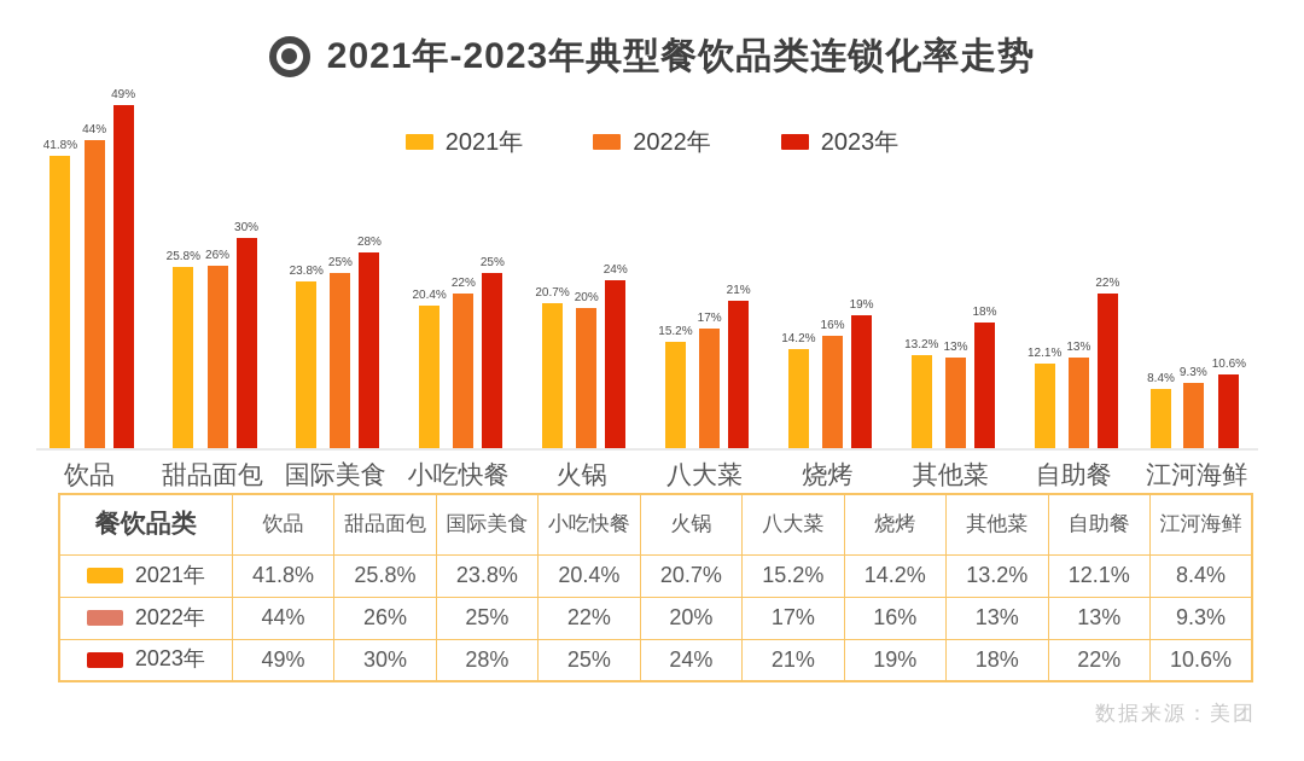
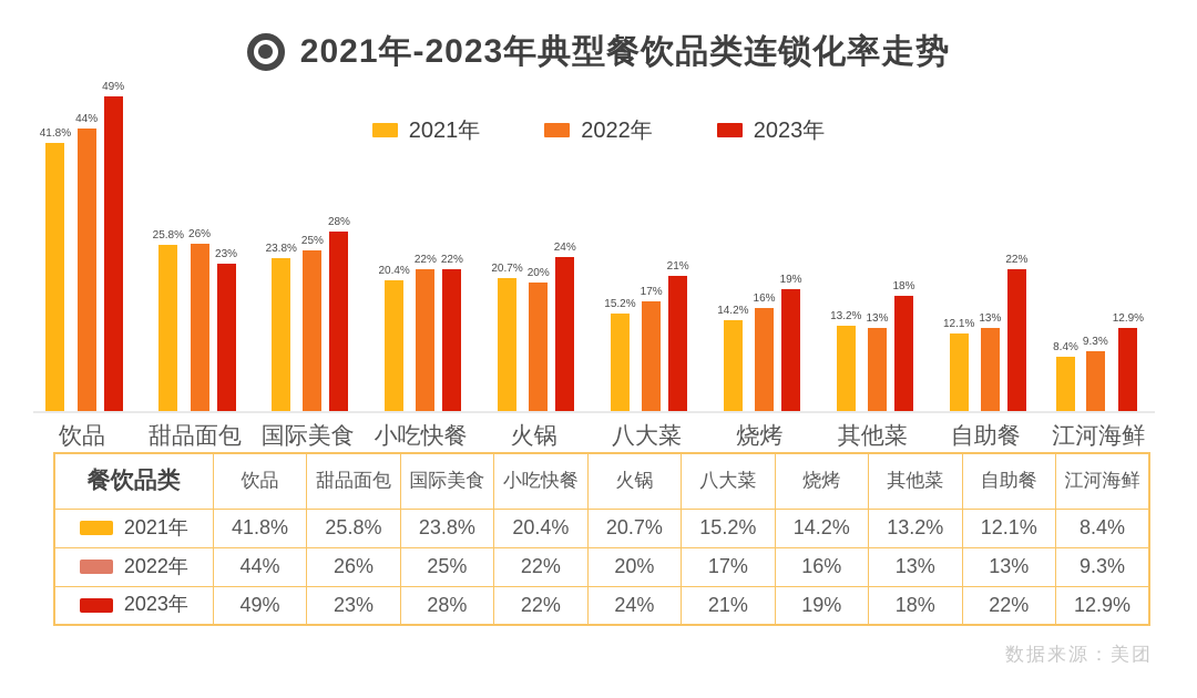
2023年/甜品面包: 30% -> 23%
2023年/小吃快餐: 25% -> 22%
2023年/江河海鲜: 10.6% -> 12.9%
